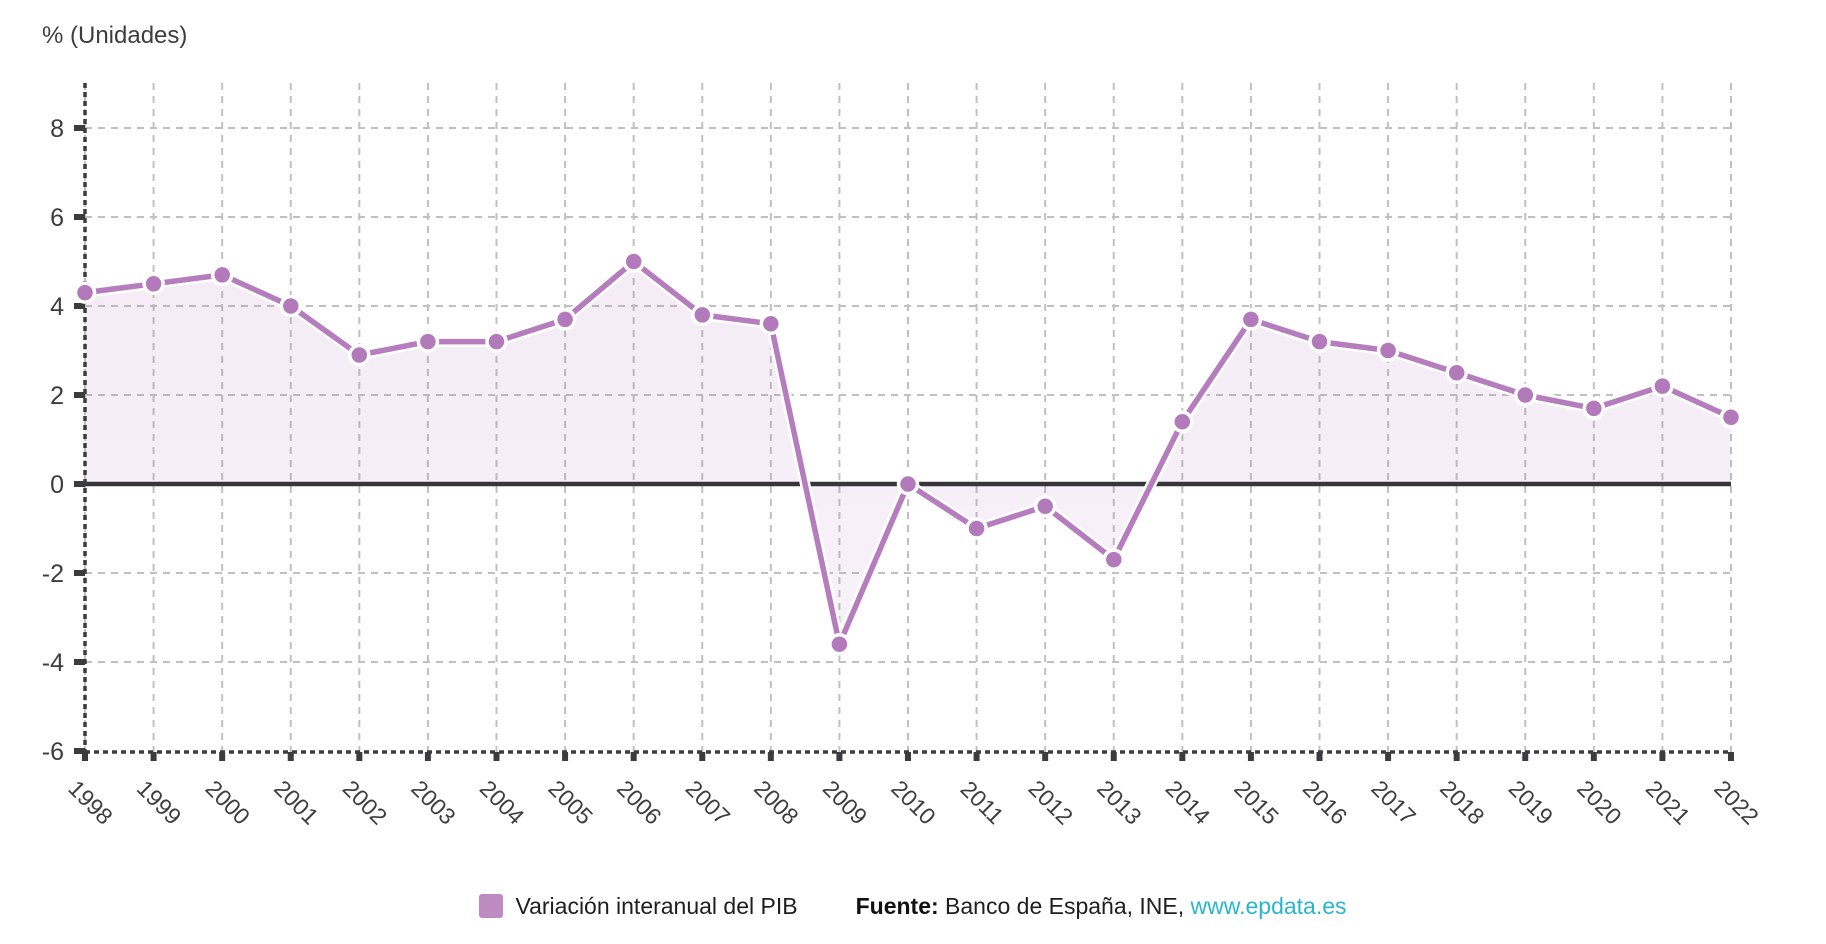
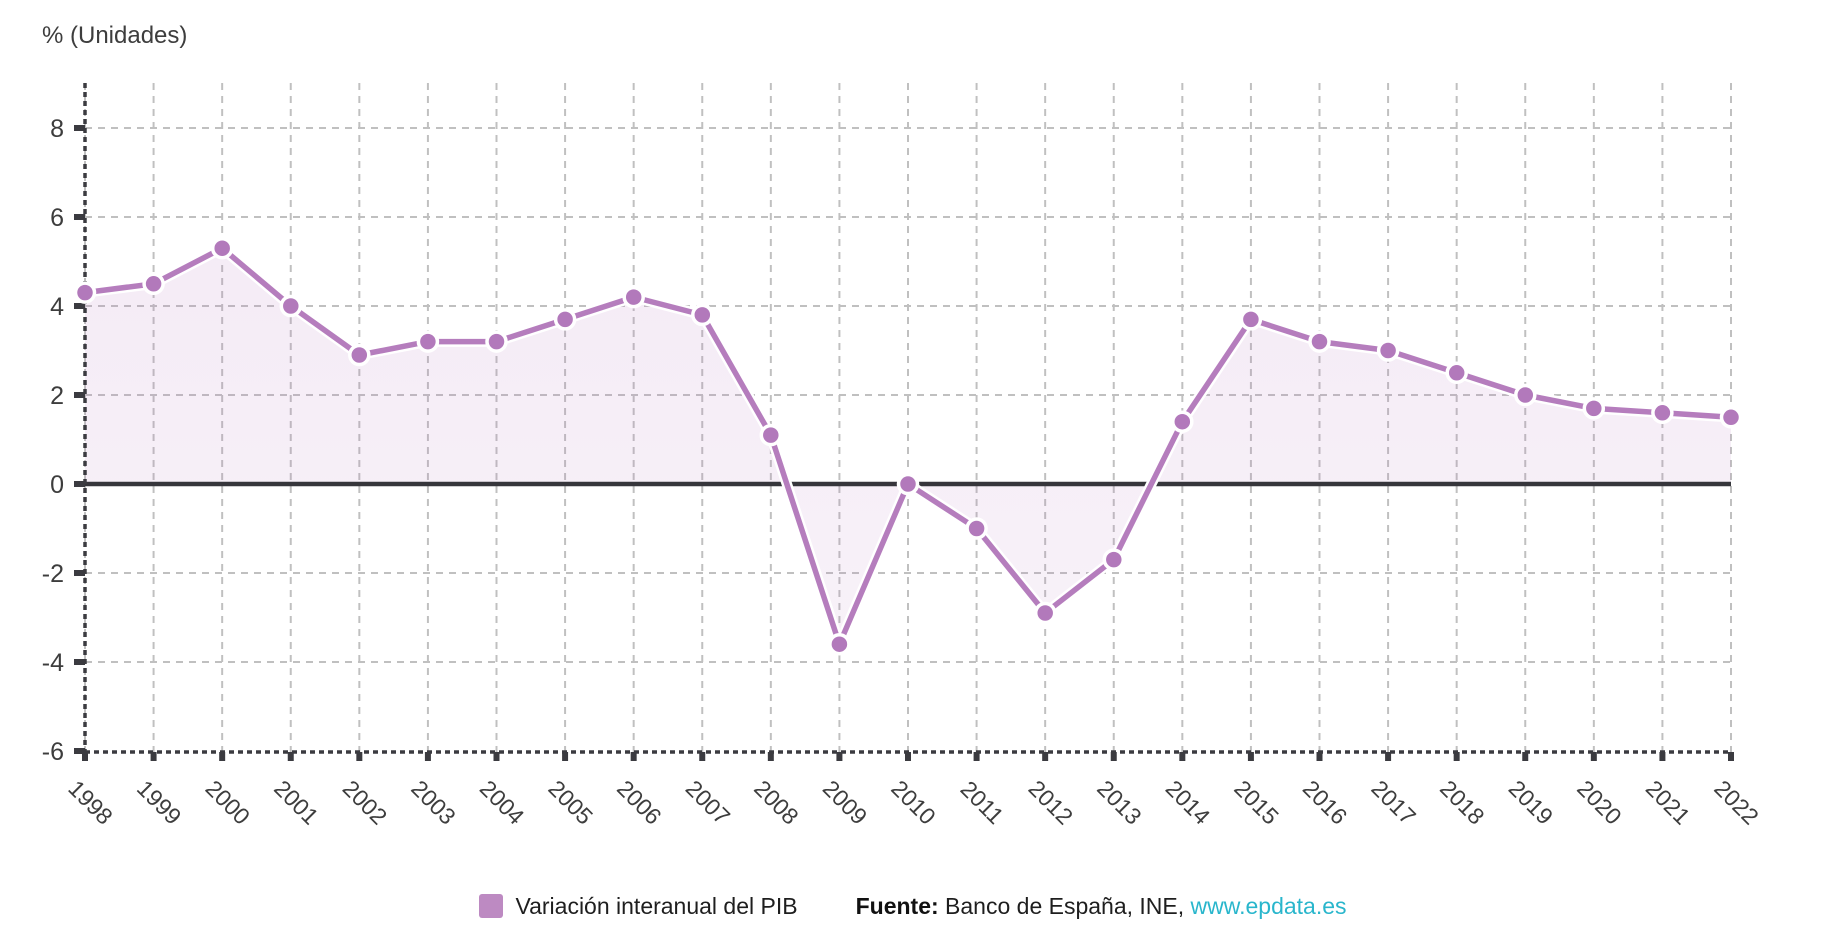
2000: 4.7 -> 5.3
2006: 5.0 -> 4.2
2008: 3.6 -> 1.1
2012: -0.5 -> -2.9
2021: 2.2 -> 1.6
